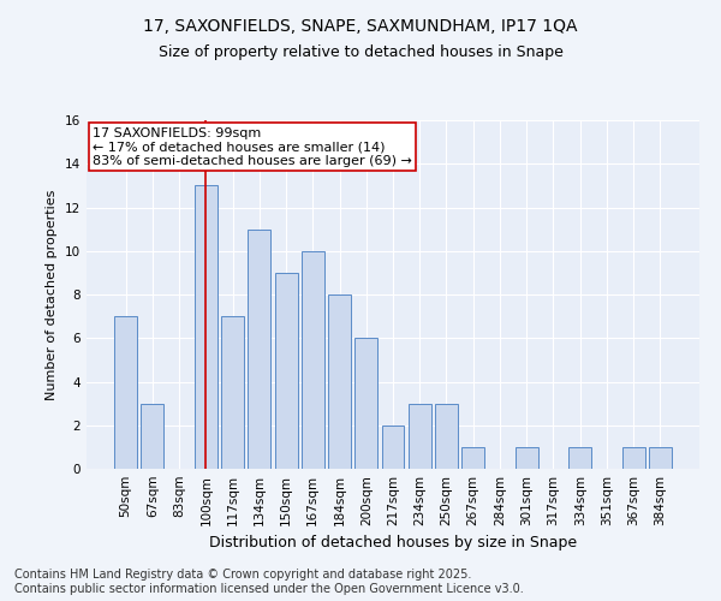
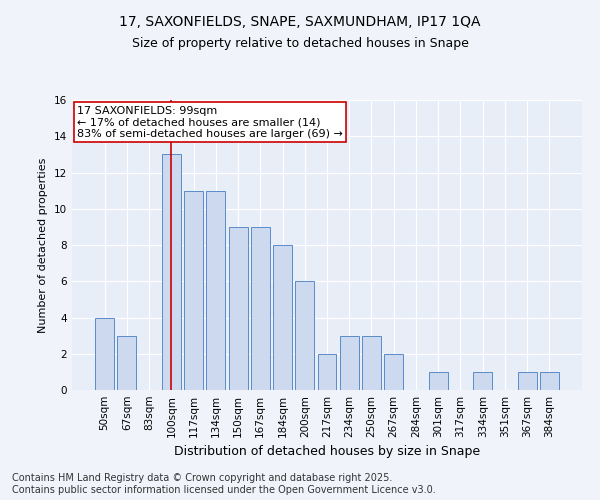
50sqm: 7 -> 4
117sqm: 7 -> 11
167sqm: 10 -> 9
267sqm: 1 -> 2
